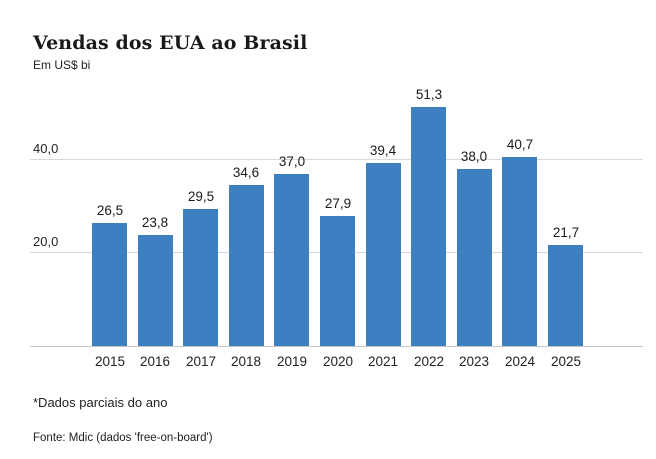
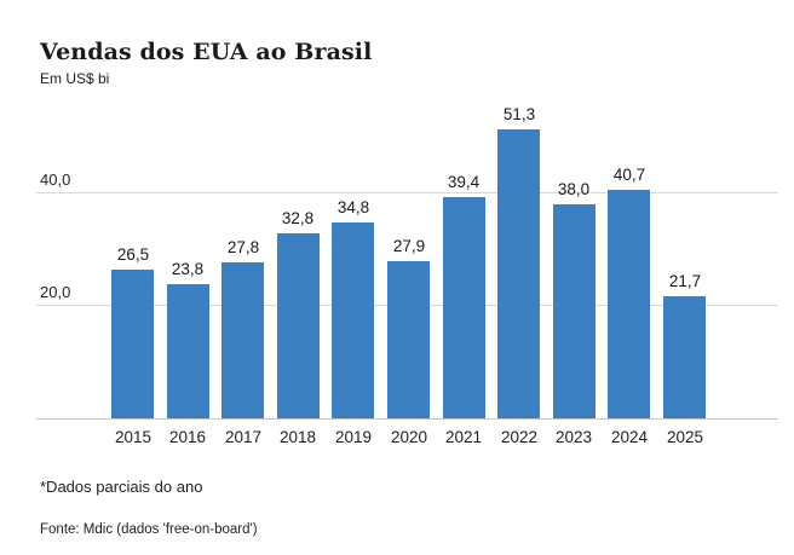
2017: 29,5 -> 27,8
2018: 34,6 -> 32,8
2019: 37,0 -> 34,8
